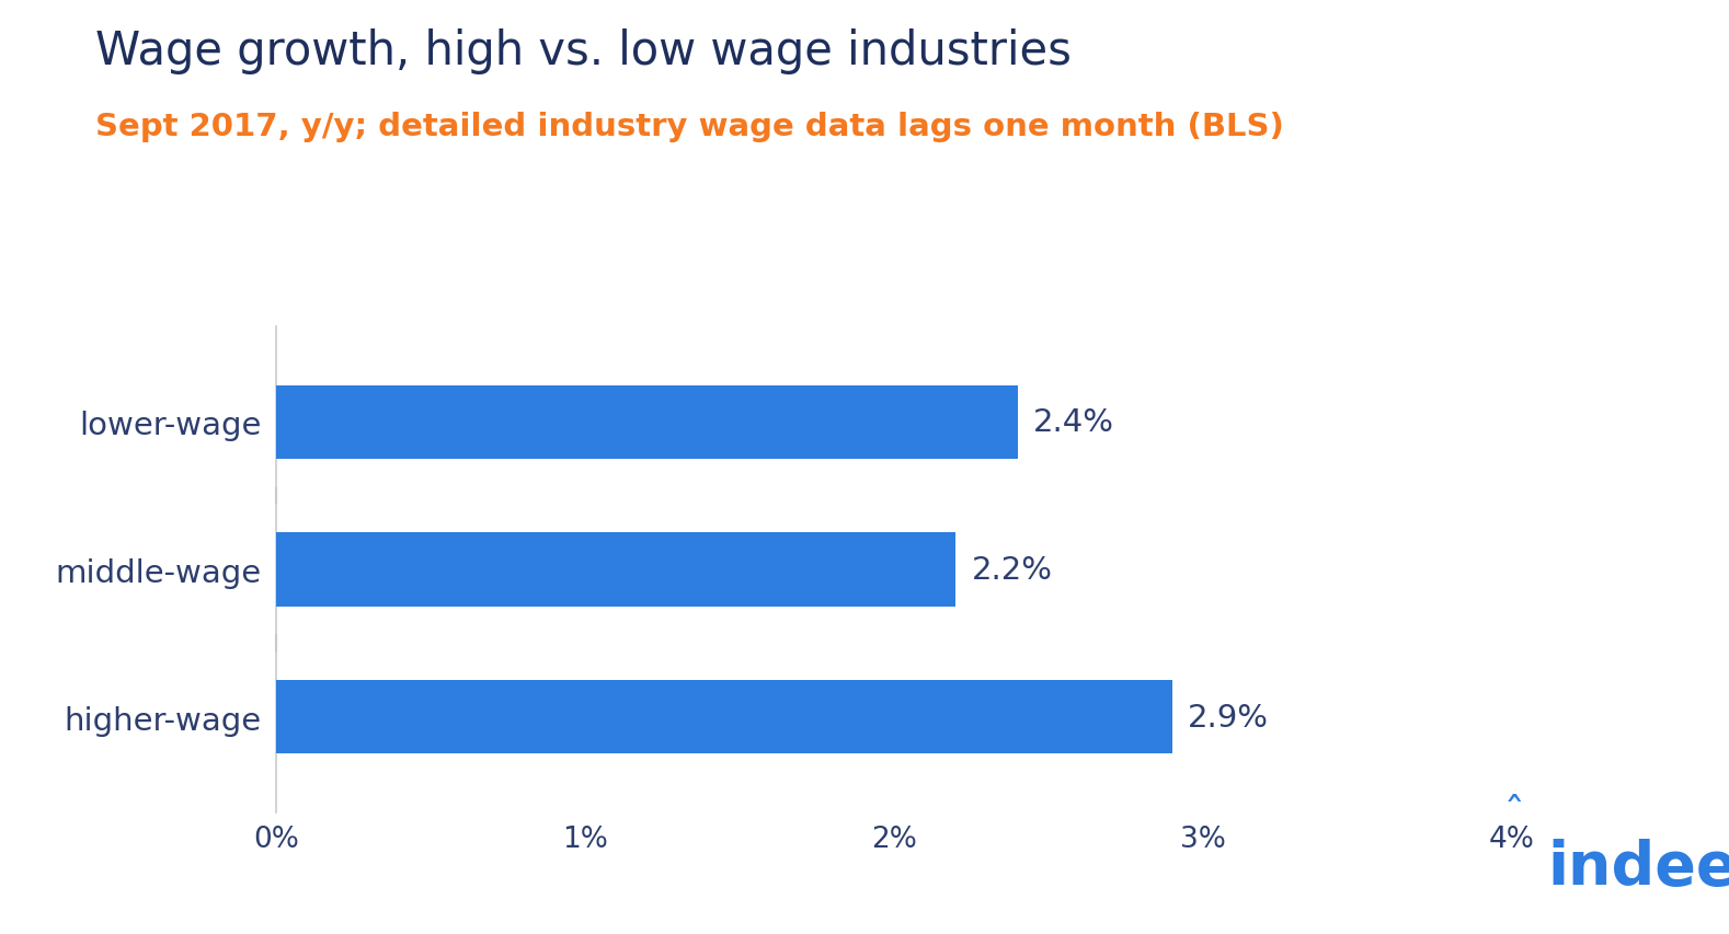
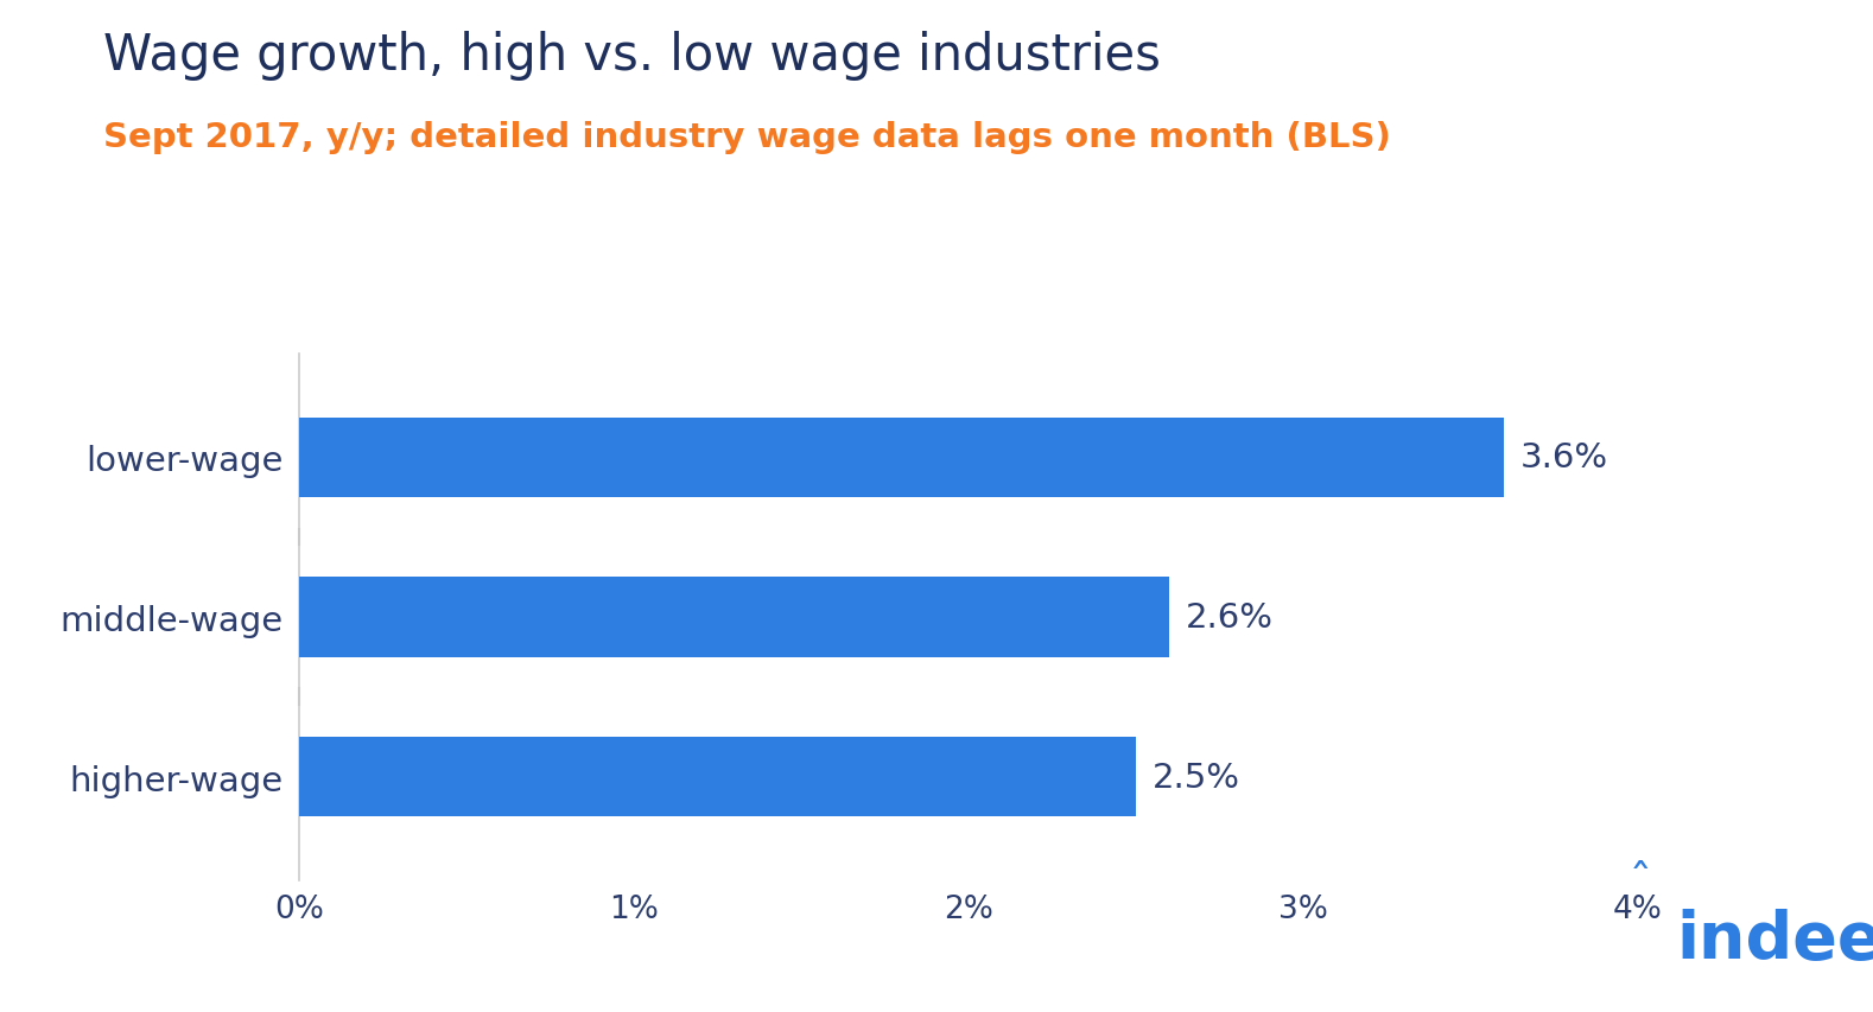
lower-wage: 2.4% -> 3.6%
middle-wage: 2.2% -> 2.6%
higher-wage: 2.9% -> 2.5%
